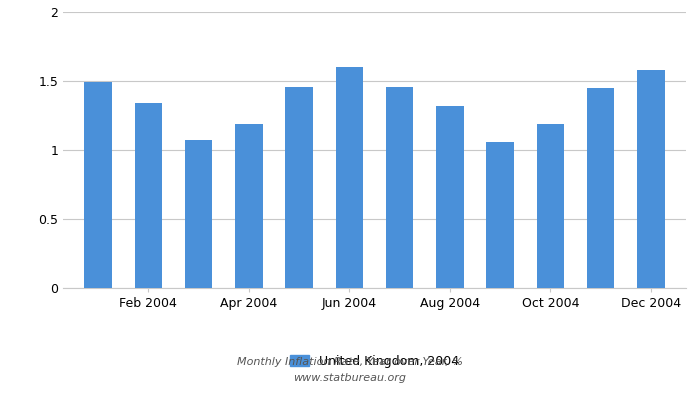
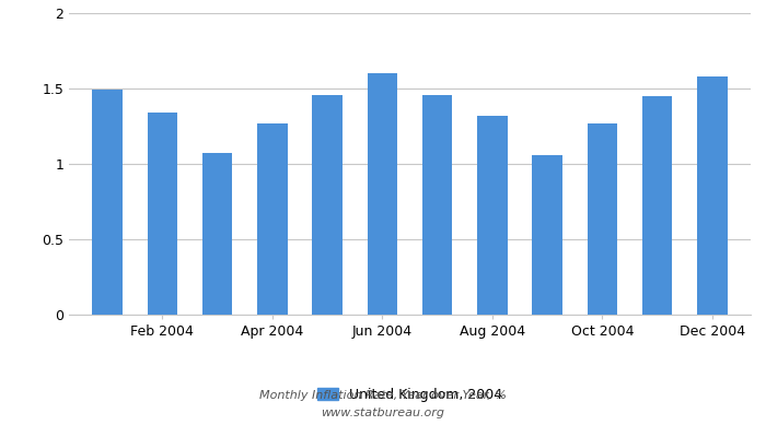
Apr 2004: 1.19 -> 1.27
Oct 2004: 1.19 -> 1.27
